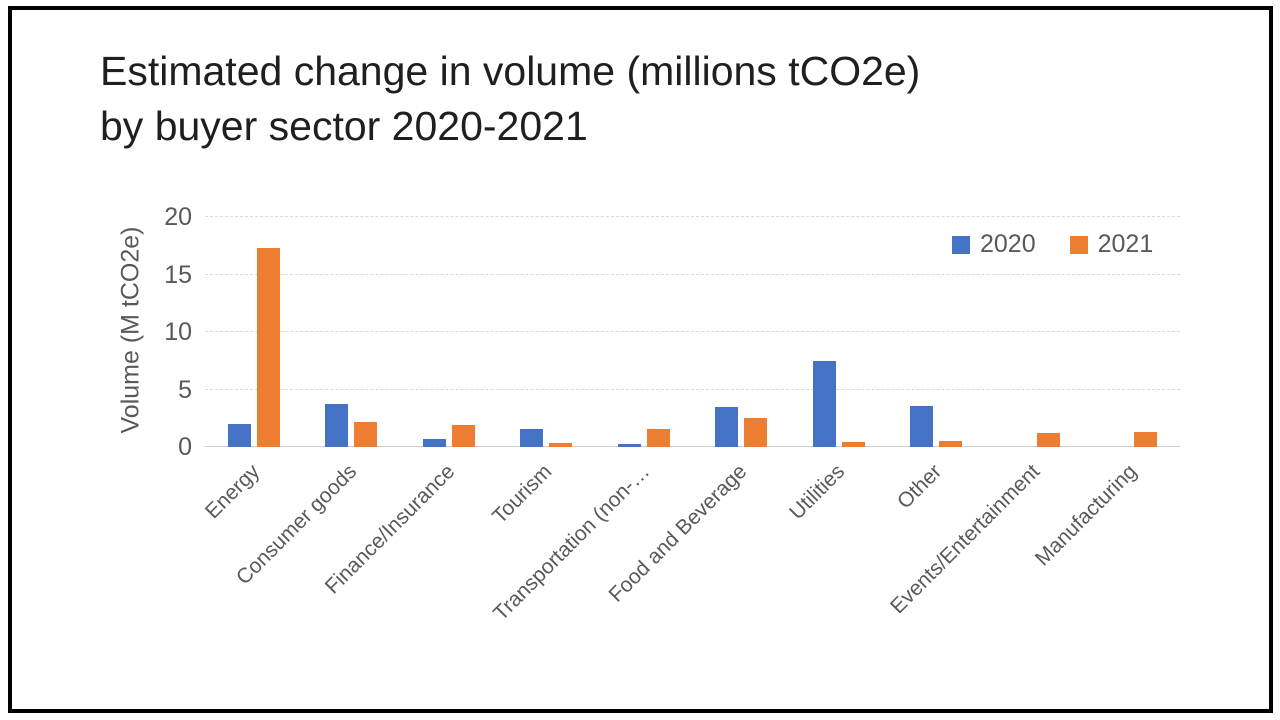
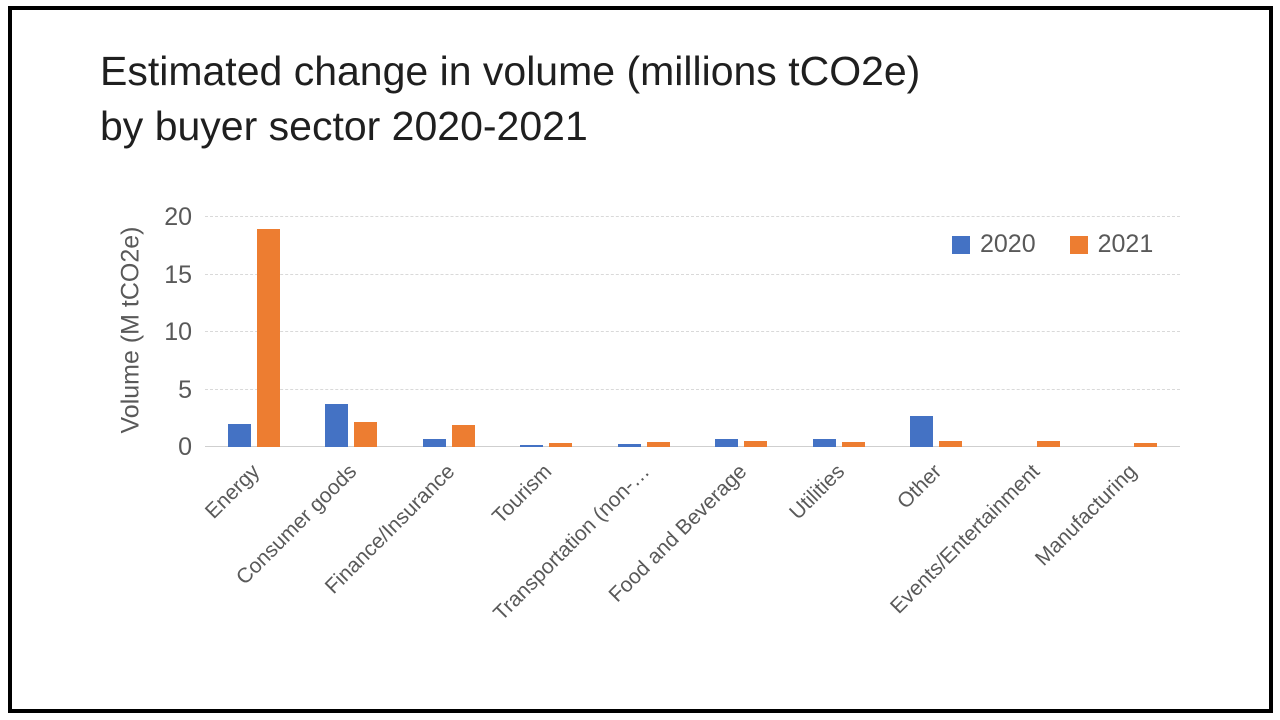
2021/Energy: 17.3 -> 19.0
2020/Tourism: 1.6 -> 0.2
2021/Transportation (non-…: 1.6 -> 0.5
2020/Food and Beverage: 3.5 -> 0.7
2021/Food and Beverage: 2.5 -> 0.6
2020/Utilities: 7.5 -> 0.7
2020/Other: 3.6 -> 2.7
2021/Events/Entertainment: 1.2 -> 0.6
2021/Manufacturing: 1.3 -> 0.3
